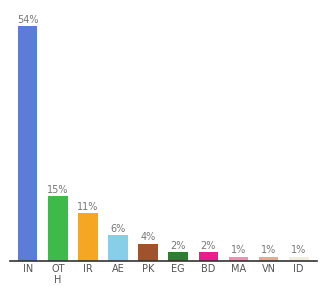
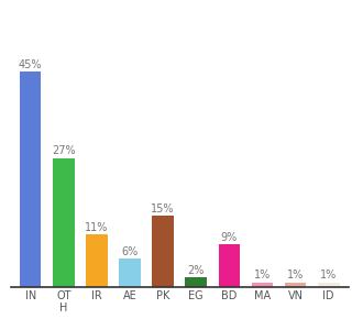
IN: 54% -> 45%
OT H: 15% -> 27%
PK: 4% -> 15%
BD: 2% -> 9%
